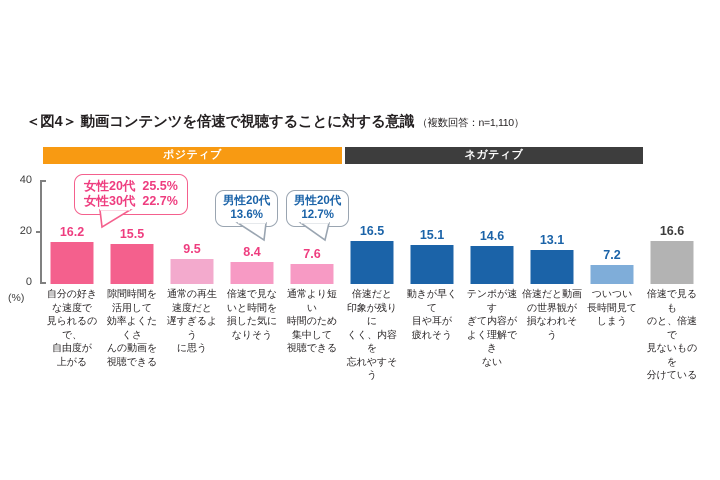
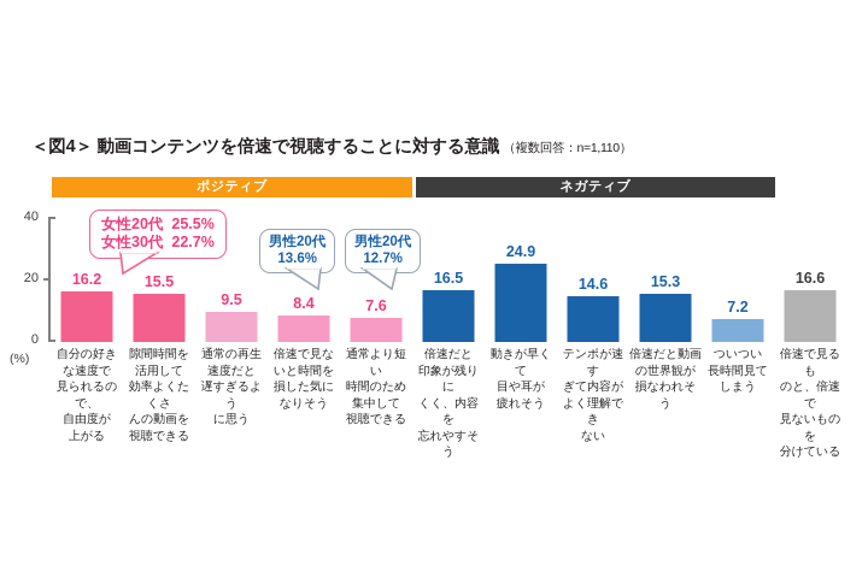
動きが早くて目や耳が疲れそう: 15.1 -> 24.9
倍速だと動画の世界観が損なわれそう: 13.1 -> 15.3
